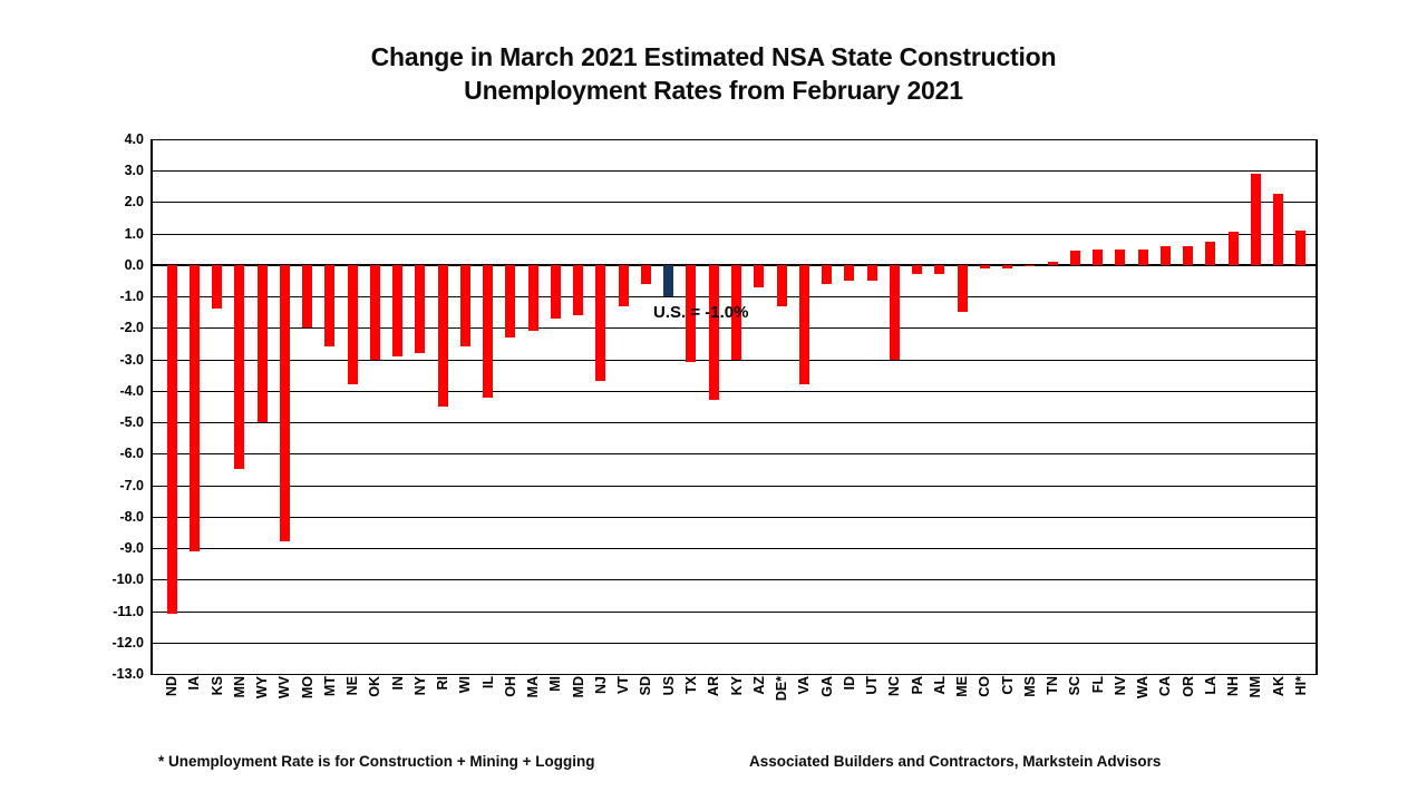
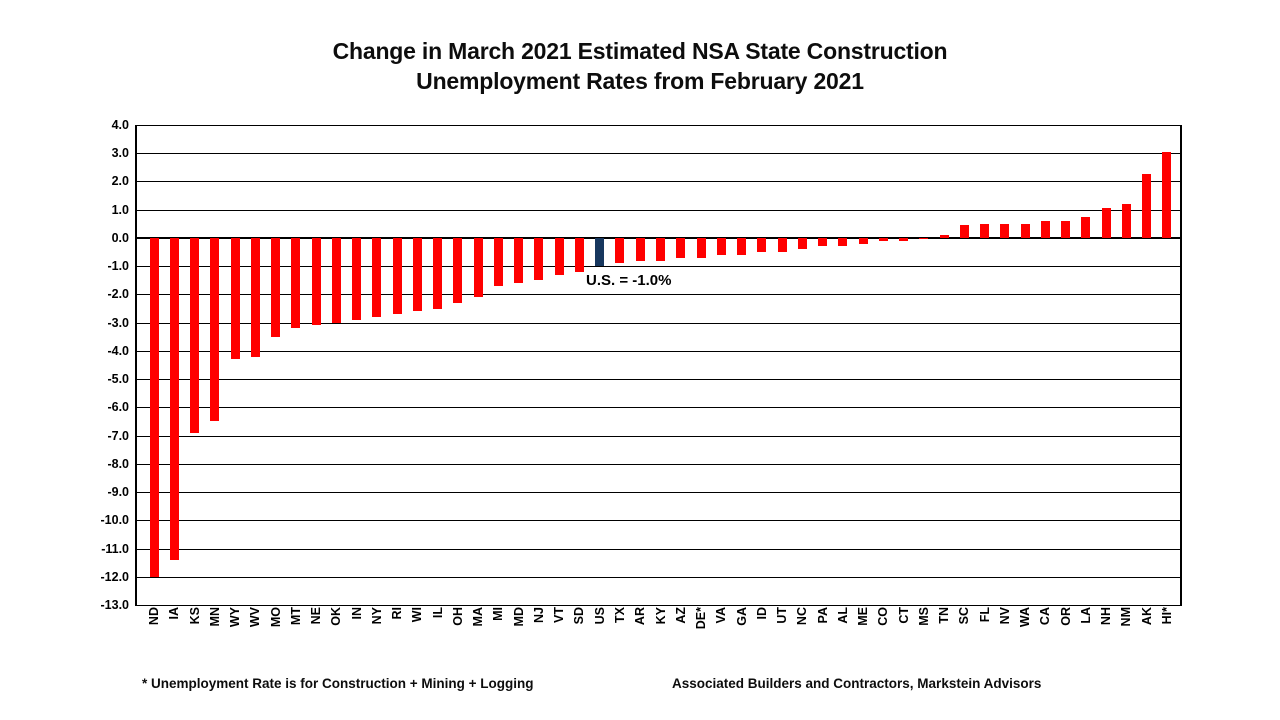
ND: -11.1 -> -12.0
IA: -9.1 -> -11.4
KS: -1.4 -> -6.9
WY: -5.0 -> -4.3
WV: -8.8 -> -4.2
MO: -2.0 -> -3.5
MT: -2.6 -> -3.2
NE: -3.8 -> -3.1
RI: -4.5 -> -2.7
IL: -4.2 -> -2.5
NJ: -3.7 -> -1.5
SD: -0.6 -> -1.2
TX: -3.1 -> -0.9
AR: -4.3 -> -0.8
KY: -3.0 -> -0.8
DE*: -1.3 -> -0.7
VA: -3.8 -> -0.6
NC: -3.0 -> -0.4
ME: -1.5 -> -0.2
NM: 2.9 -> 1.2
HI*: 1.1 -> 3.0
